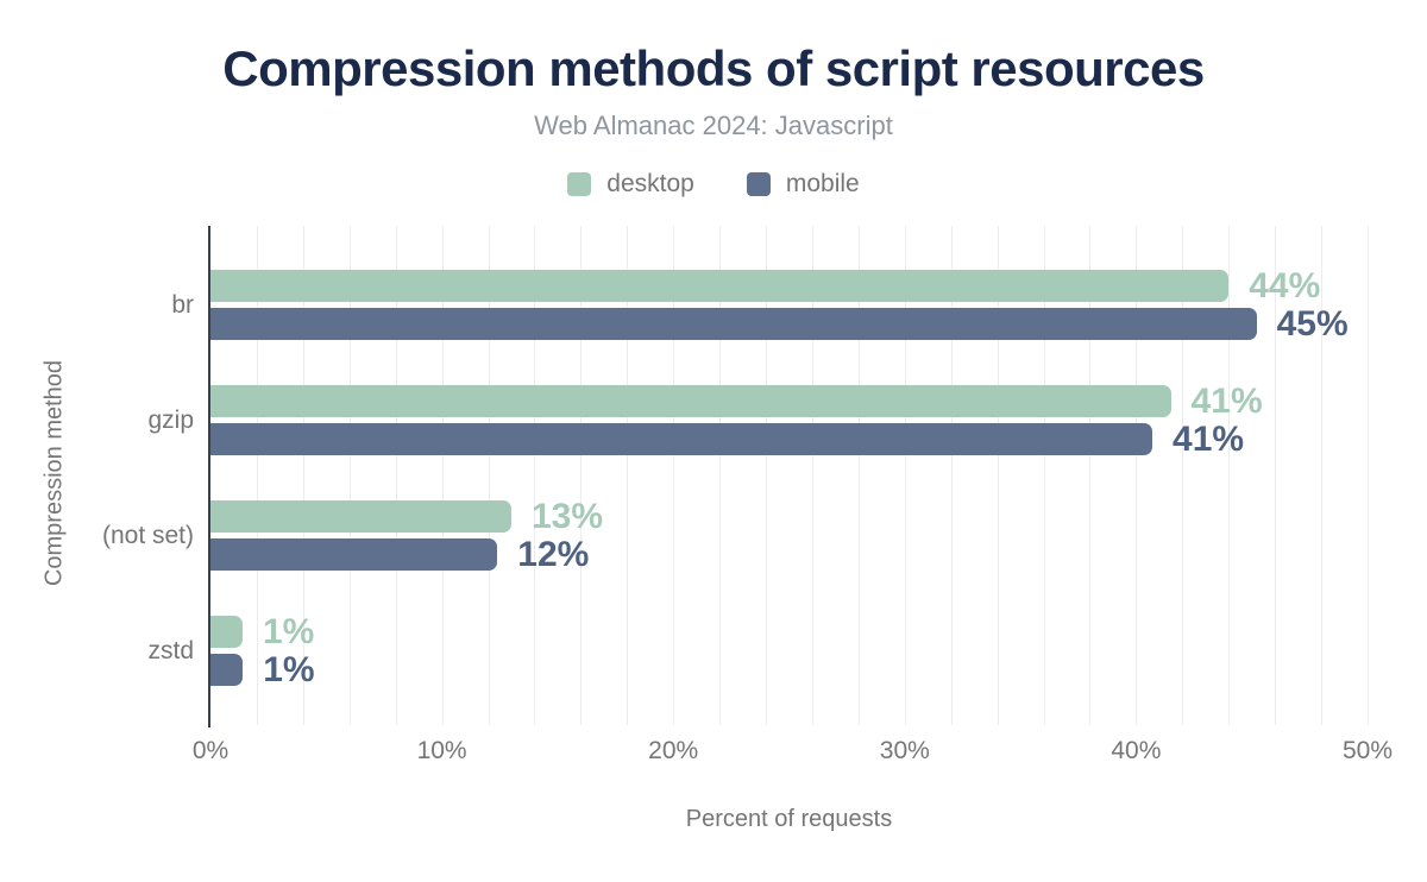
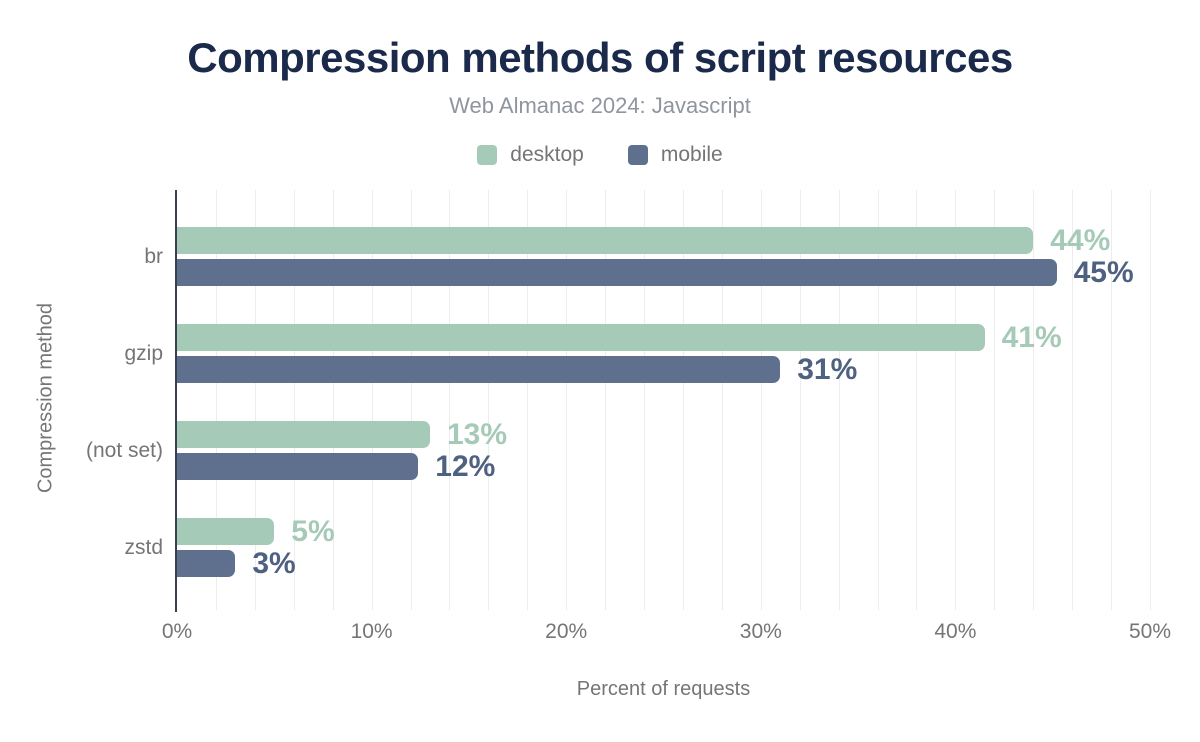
mobile/gzip: 41% -> 31%
desktop/zstd: 1% -> 5%
mobile/zstd: 1% -> 3%
